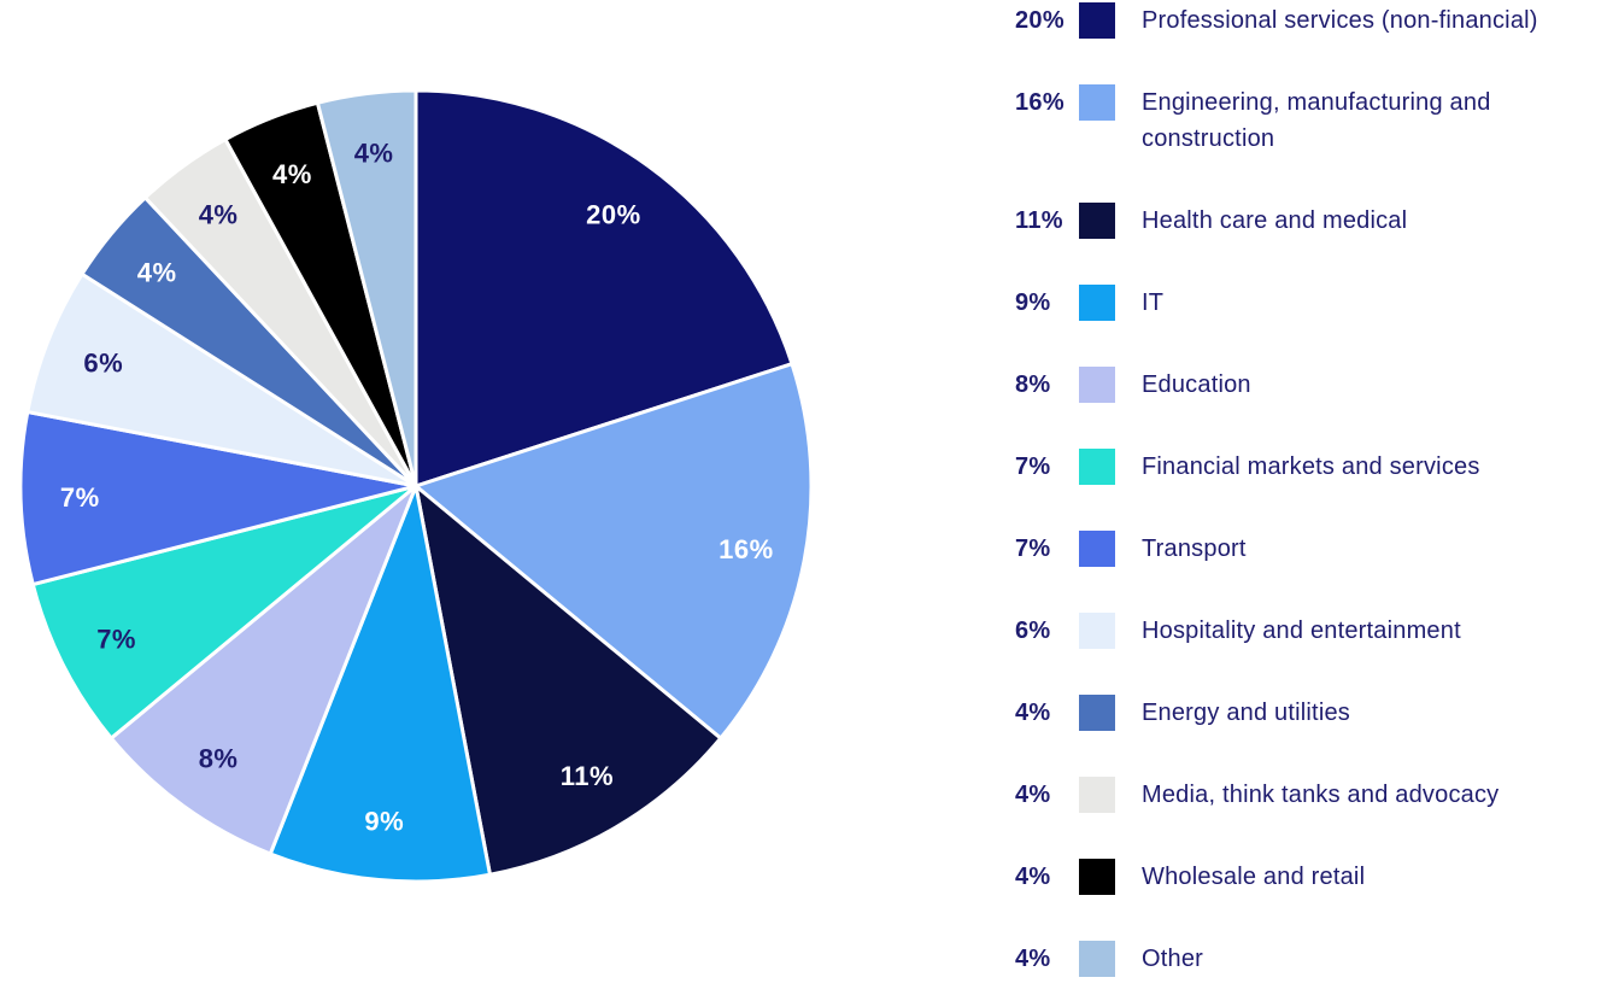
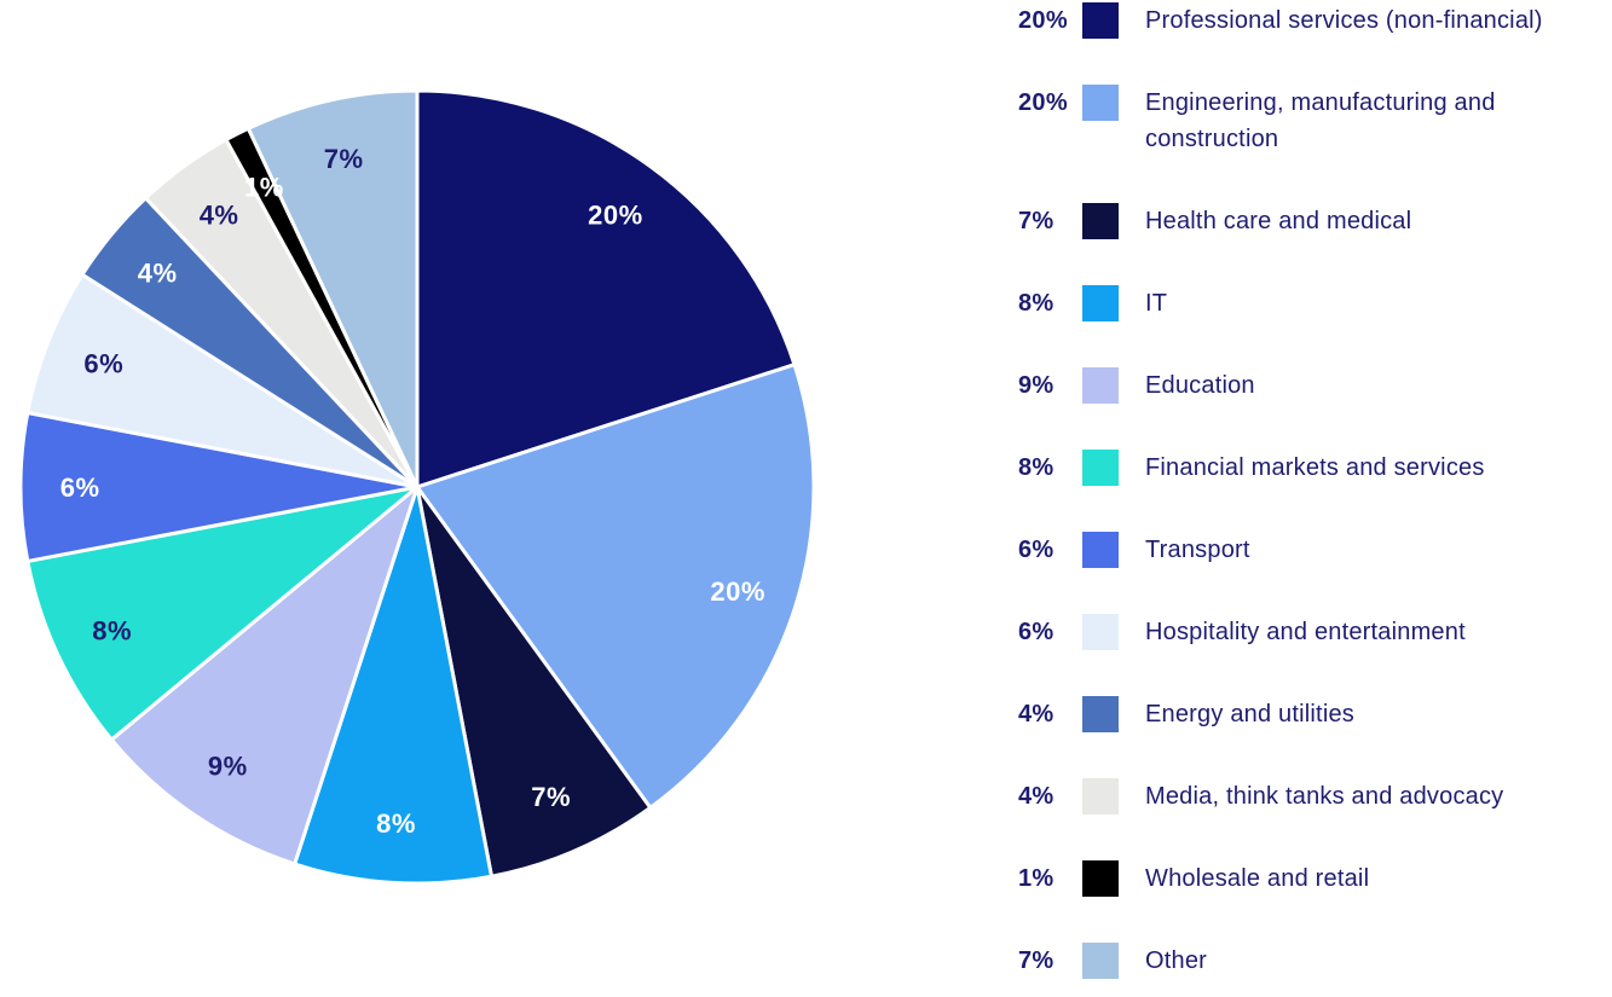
Engineering, manufacturing and construction: 16% -> 20%
Health care and medical: 11% -> 7%
IT: 9% -> 8%
Education: 8% -> 9%
Financial markets and services: 7% -> 8%
Transport: 7% -> 6%
Wholesale and retail: 4% -> 1%
Other: 4% -> 7%
